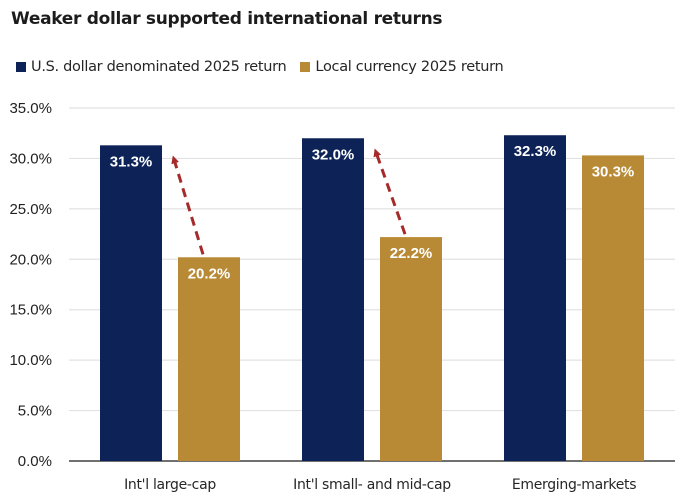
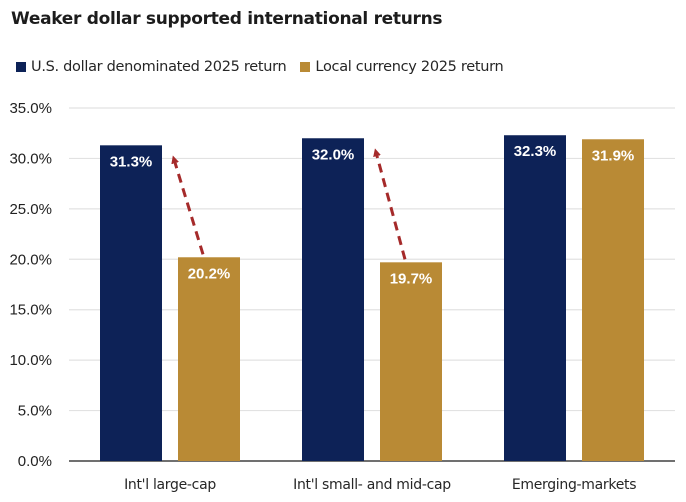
Local currency 2025 return/Int'l small- and mid-cap: 22.2% -> 19.7%
Local currency 2025 return/Emerging-markets: 30.3% -> 31.9%
